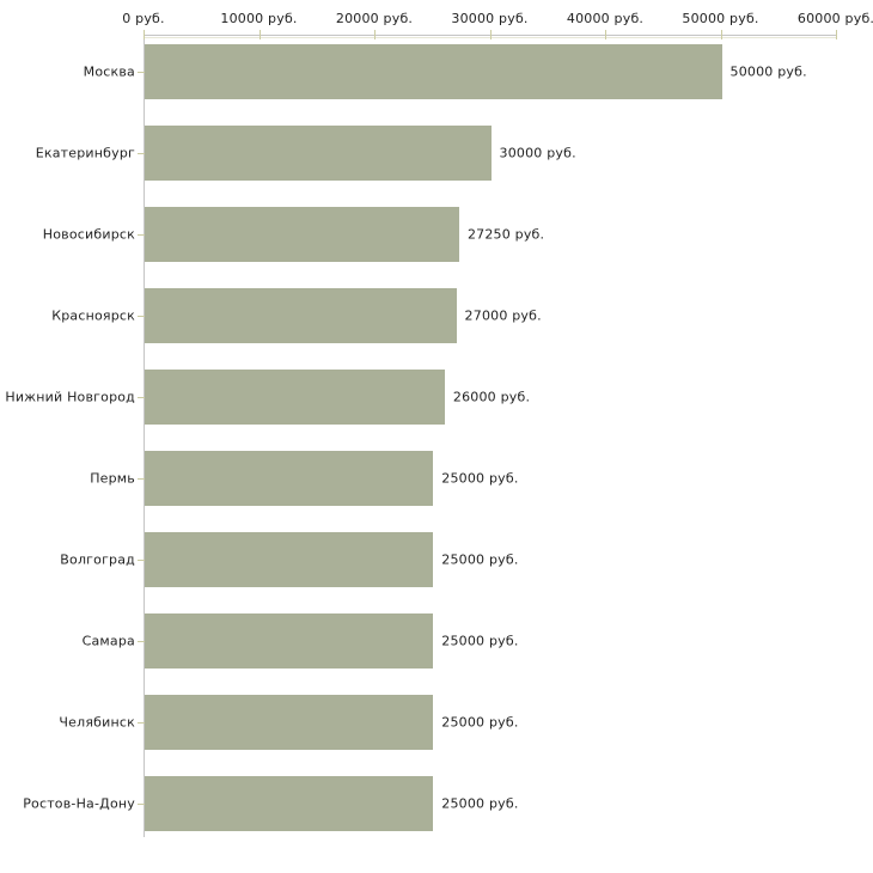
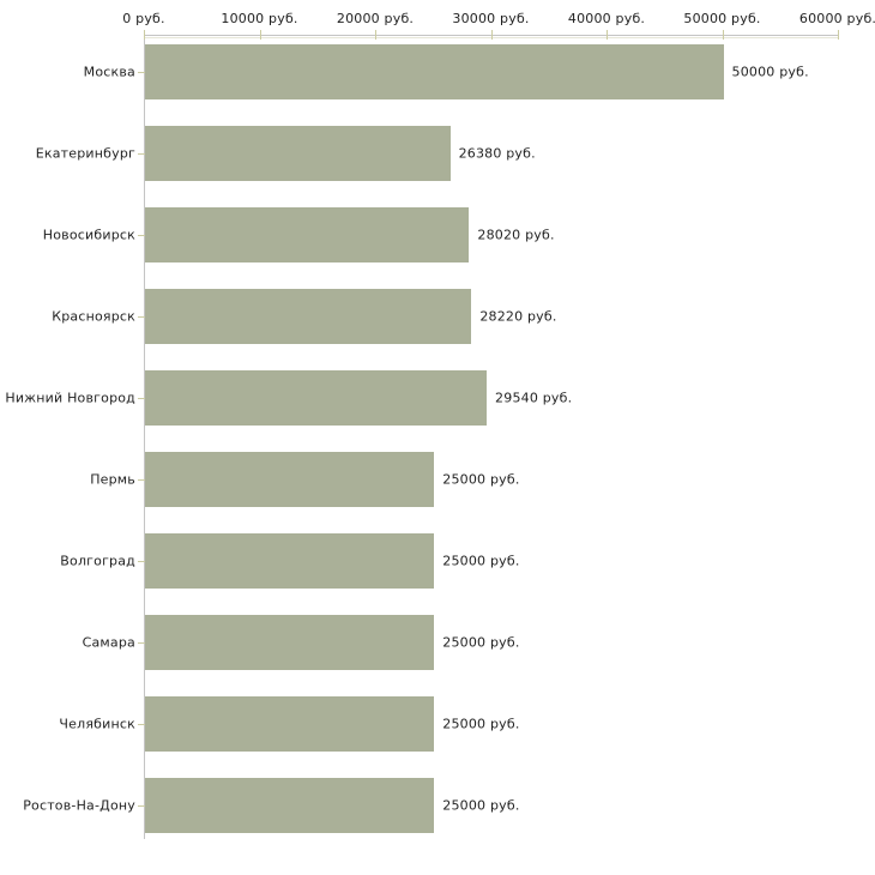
Екатеринбург: 30000 -> 26380
Новосибирск: 27250 -> 28020
Красноярск: 27000 -> 28220
Нижний Новгород: 26000 -> 29540
